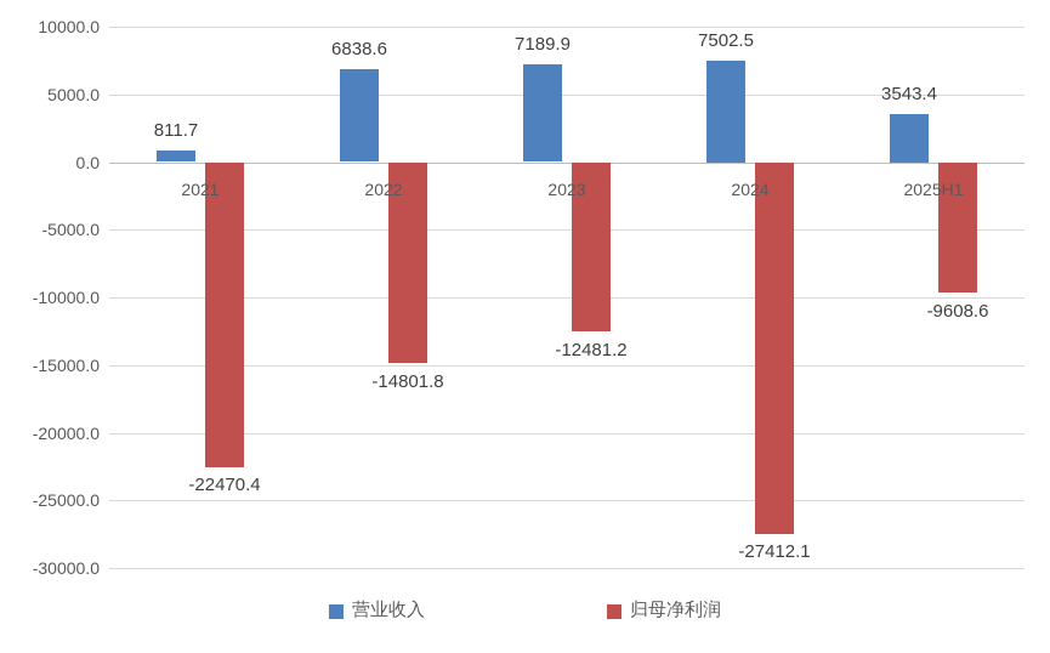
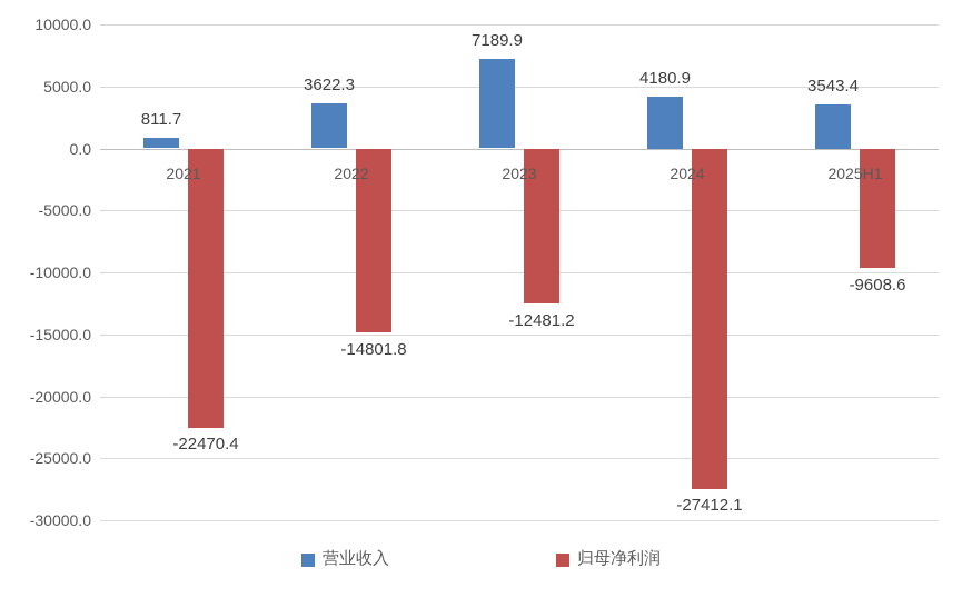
营业收入/2022: 6838.6 -> 3622.3
营业收入/2024: 7502.5 -> 4180.9
